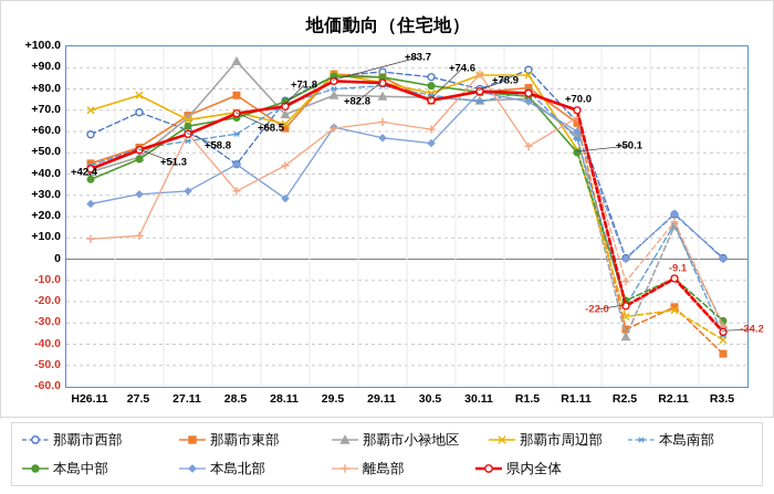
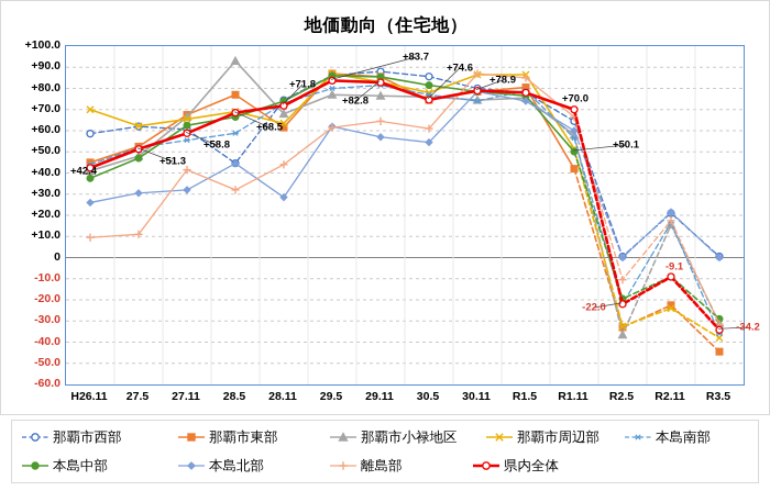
那覇市西部/27.5: 69 -> 62
那覇市周辺部/27.5: 77 -> 62
離島部/27.11: 59 -> 42
那覇市西部/R1.5: 89 -> 78
離島部/R1.5: 53 -> 85
那覇市東部/R1.11: 64 -> 42
那覇市周辺部/R2.5: -27 -> -32
